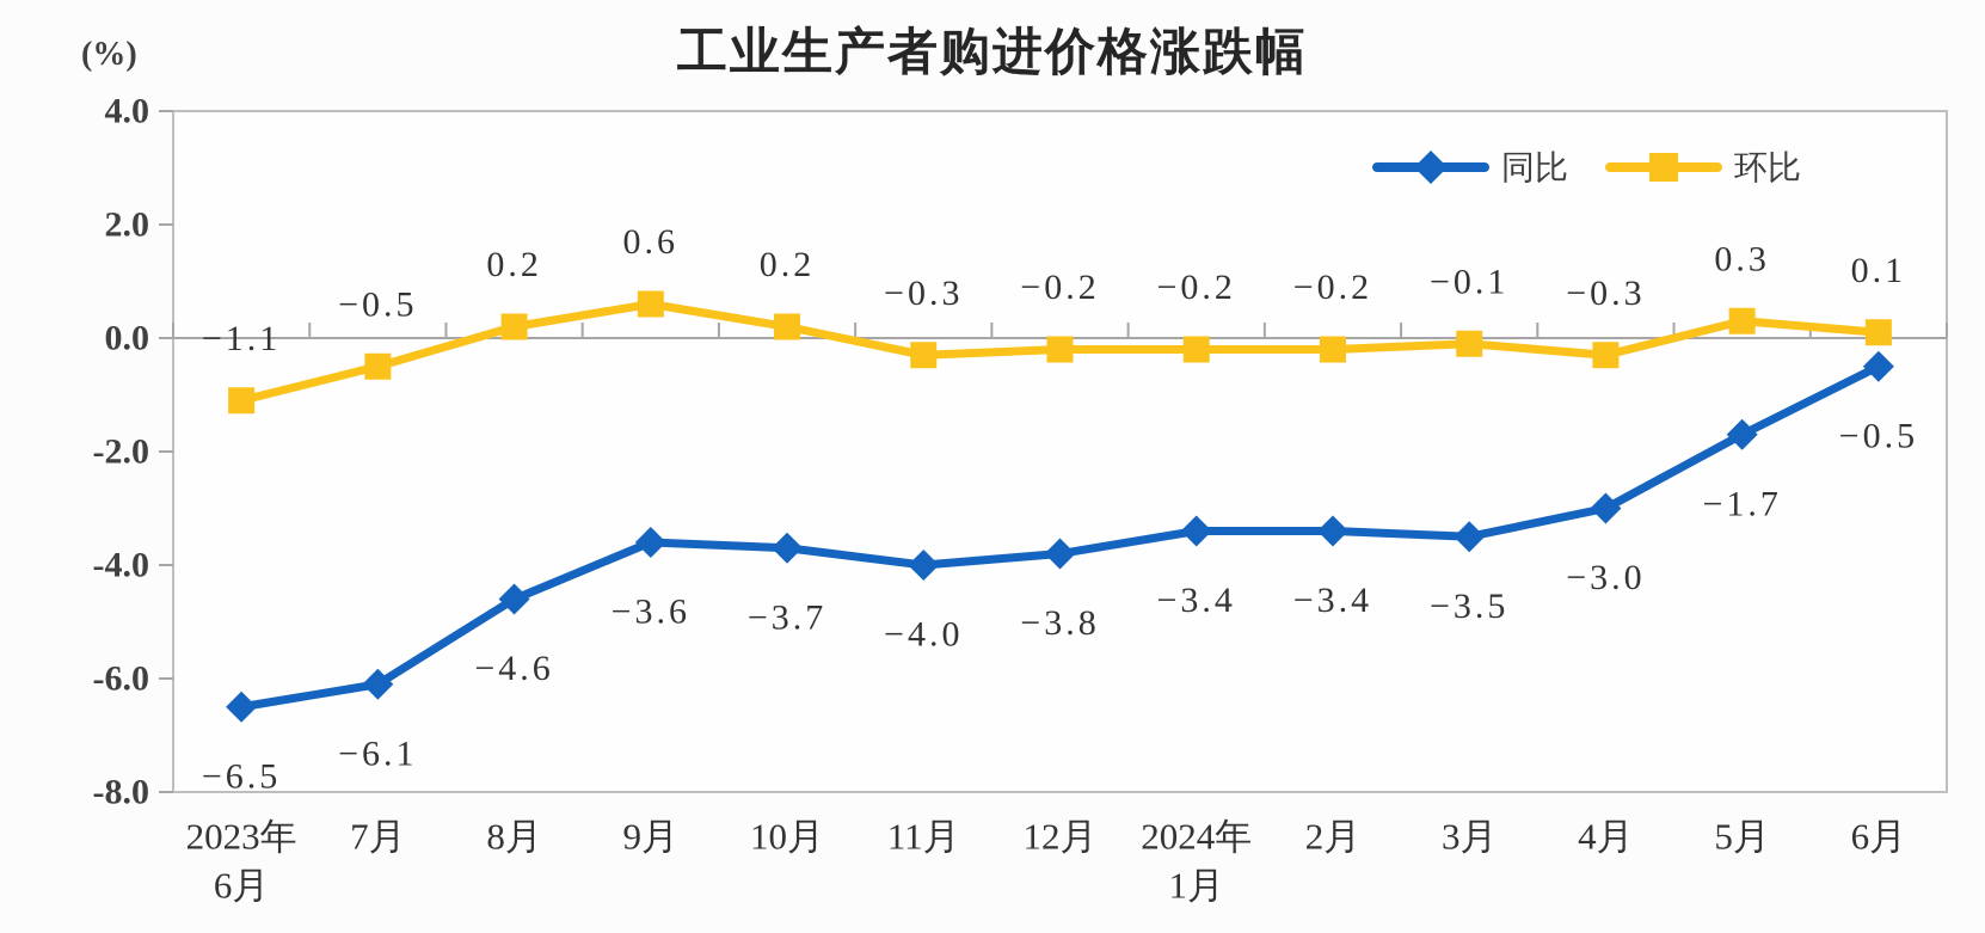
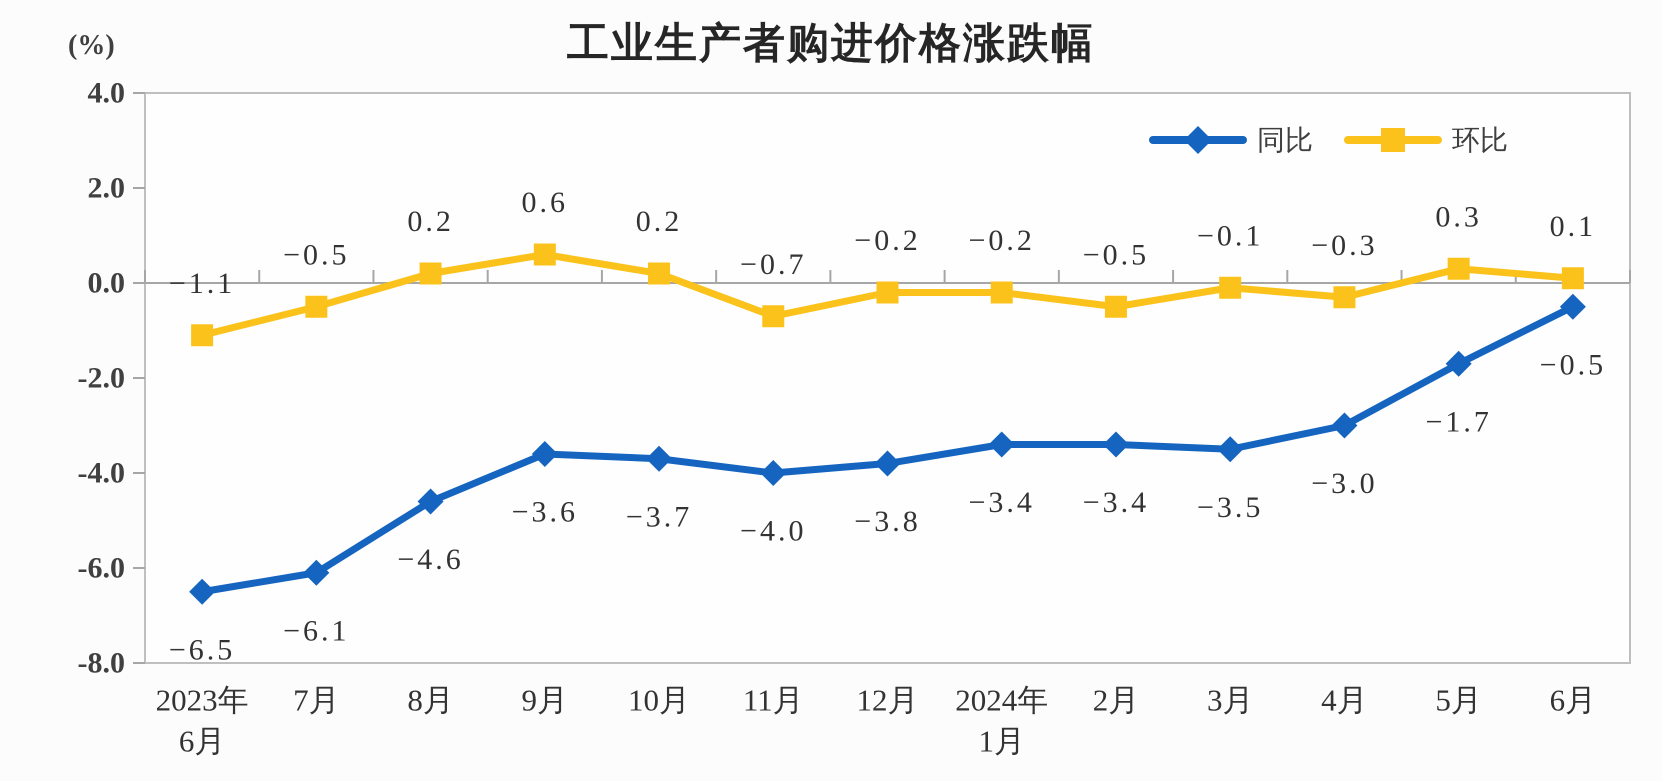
环比/11月: −0.3 -> −0.7
环比/2月: −0.2 -> −0.5
